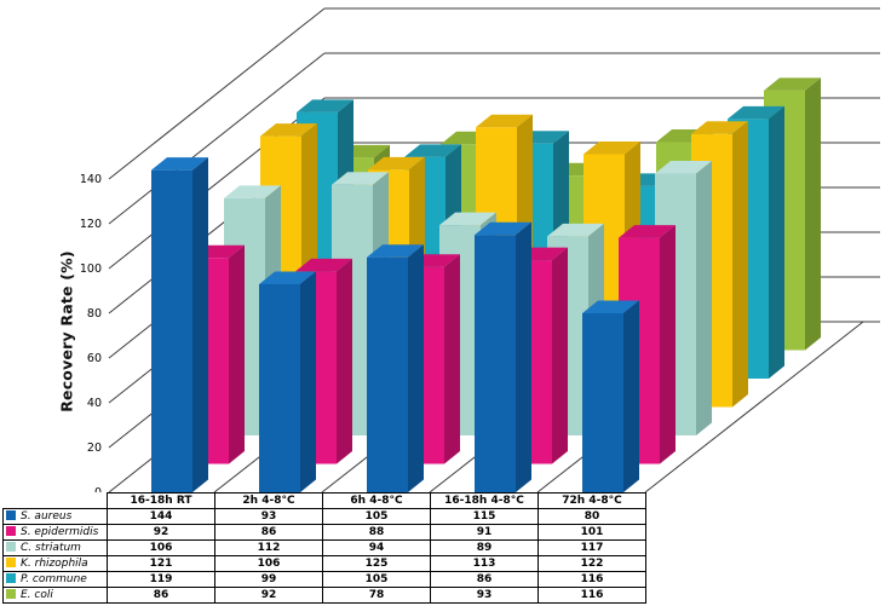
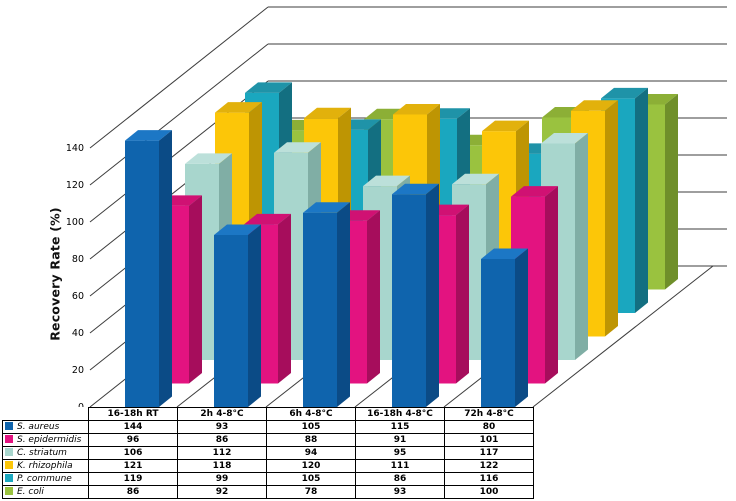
S. epidermidis/16-18h RT: 92 -> 96
K. rhizophila/2h 4-8°C: 106 -> 118
K. rhizophila/6h 4-8°C: 125 -> 120
C. striatum/16-18h 4-8°C: 89 -> 95
K. rhizophila/16-18h 4-8°C: 113 -> 111
E. coli/72h 4-8°C: 116 -> 100
